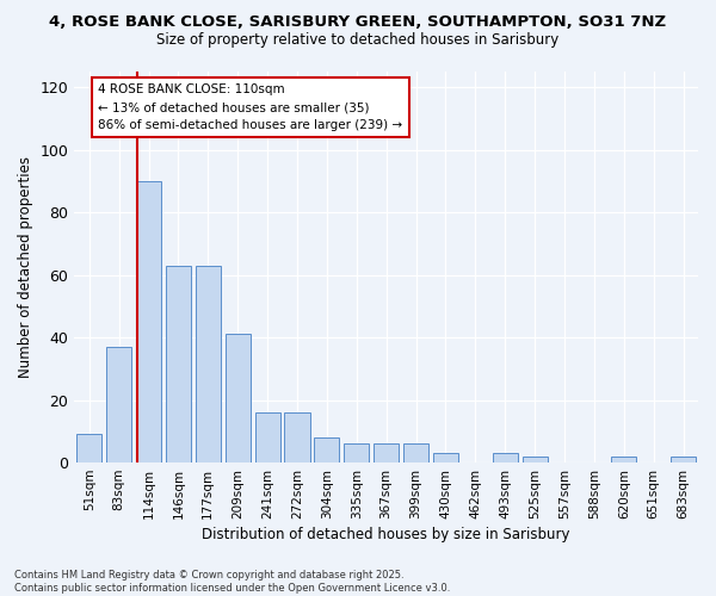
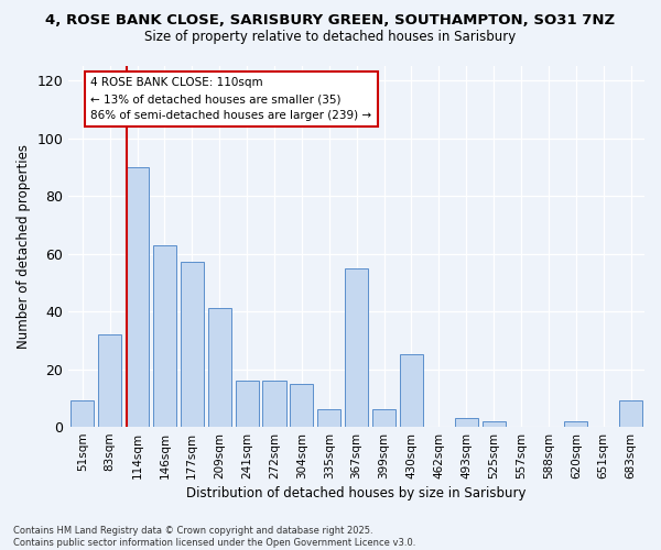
83sqm: 37 -> 32
177sqm: 63 -> 57
304sqm: 8 -> 15
367sqm: 6 -> 55
430sqm: 3 -> 25
683sqm: 2 -> 9
